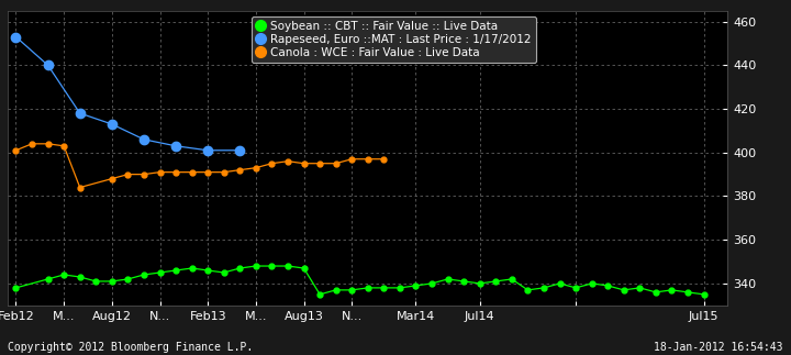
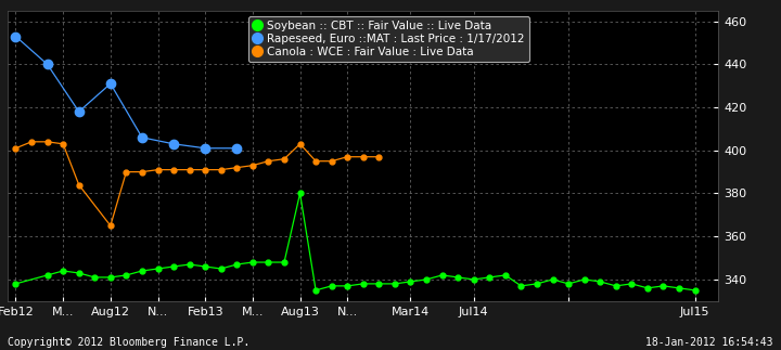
Rapeseed, Euro ::MAT : Last Price : 1/17/2012/Aug12: 413 -> 431
Canola : WCE : Fair Value : Live Data/Aug12: 388 -> 365
Soybean :: CBT :: Fair Value :: Live Data/Aug13: 347 -> 380
Canola : WCE : Fair Value : Live Data/Aug13: 395 -> 403
